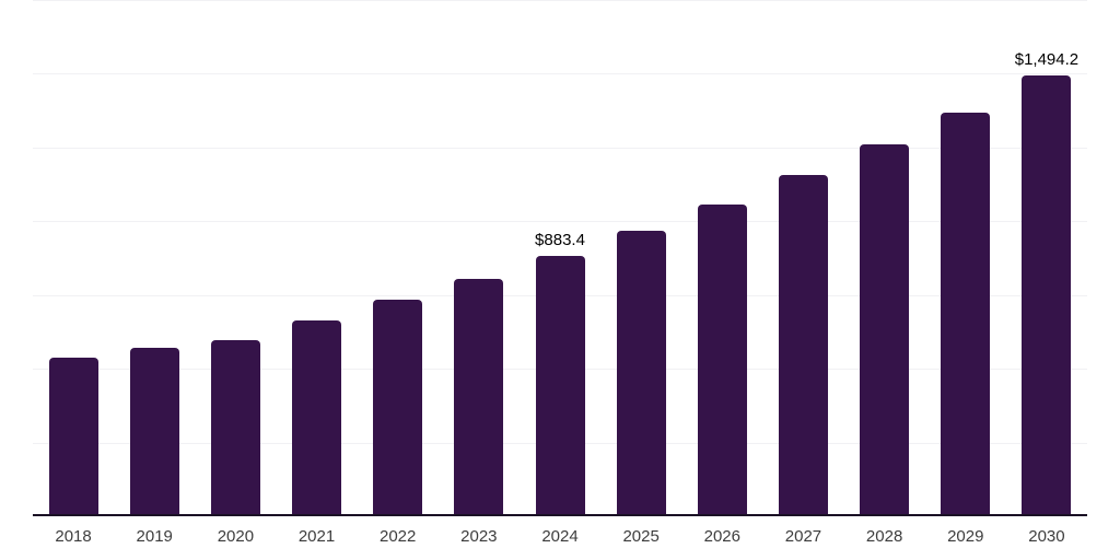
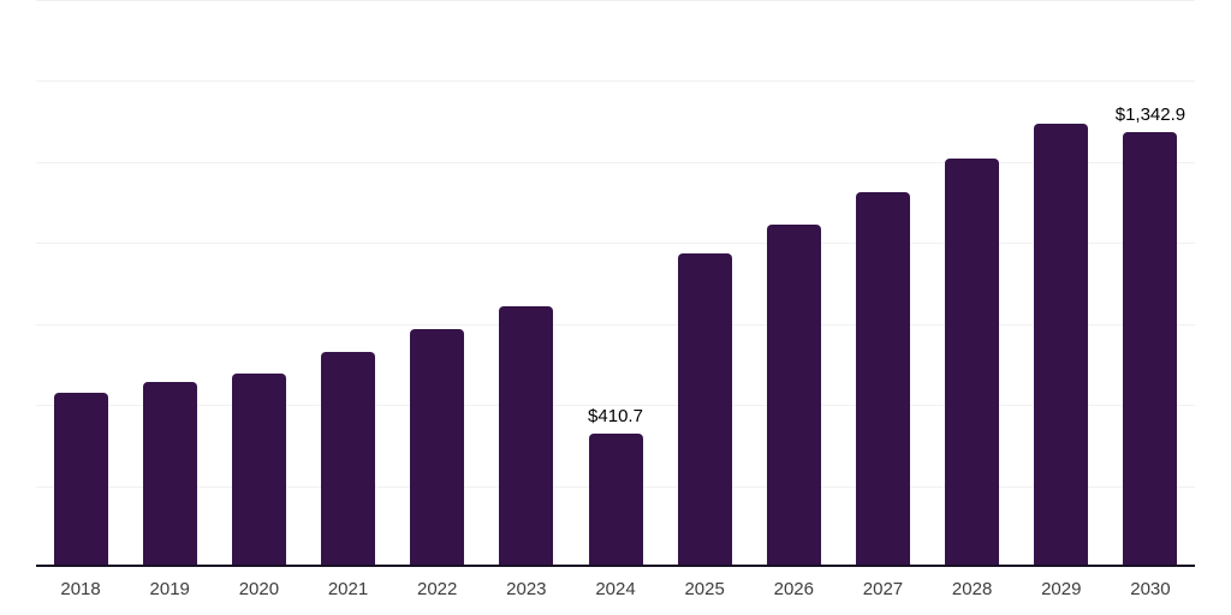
2024: $883.4 -> $410.7
2030: $1,494.2 -> $1,342.9
